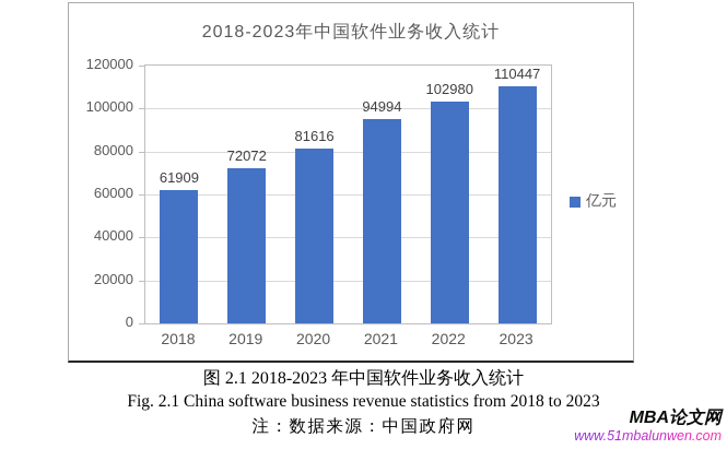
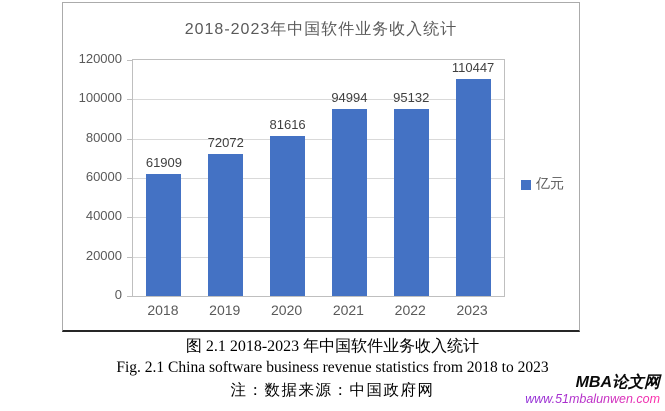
2022: 102980 -> 95132
